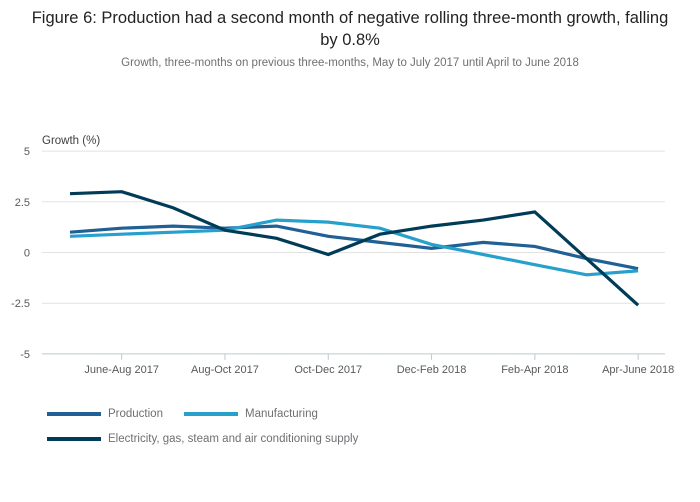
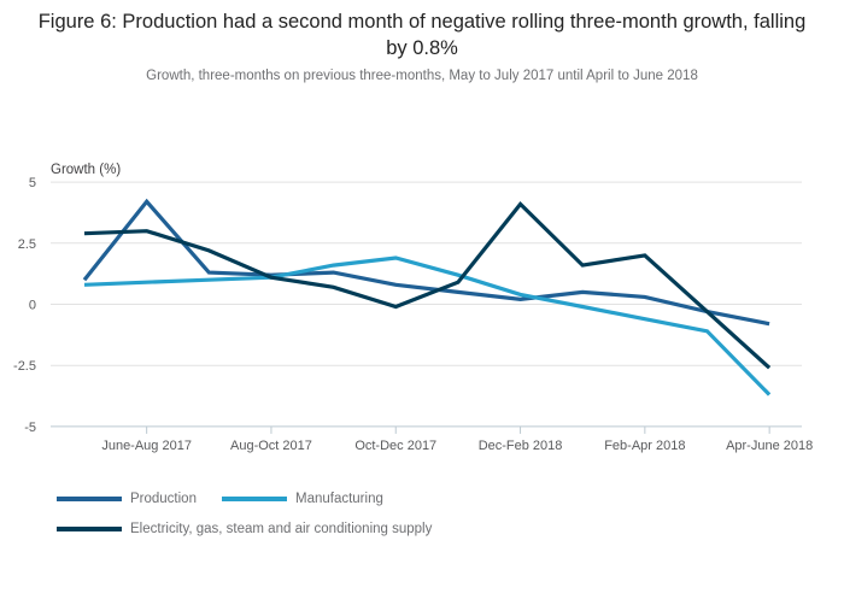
Production/June-Aug 2017: 1.2 -> 4.2
Manufacturing/Oct-Dec 2017: 1.5 -> 1.9
Electricity, gas, steam and air conditioning supply/Dec-Feb 2018: 1.3 -> 4.1
Manufacturing/Apr-June 2018: -0.9 -> -3.7
